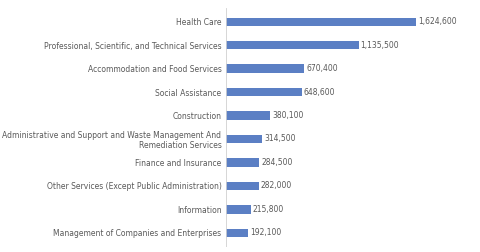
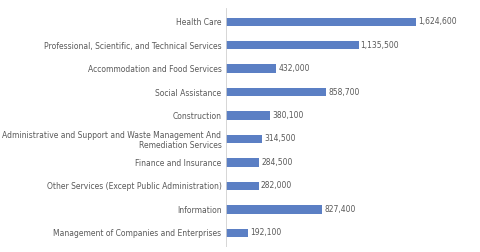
Accommodation and Food Services: 670,400 -> 432,000
Social Assistance: 648,600 -> 858,700
Information: 215,800 -> 827,400
